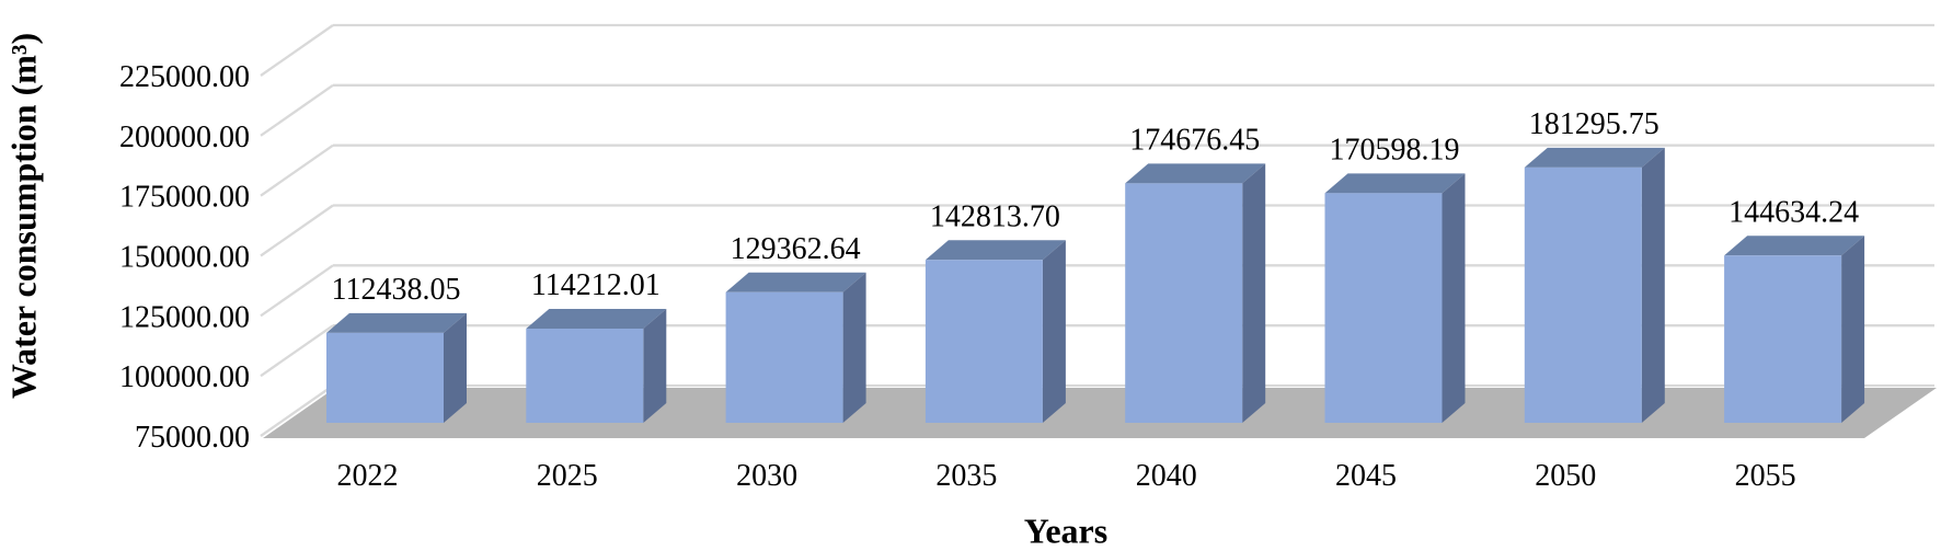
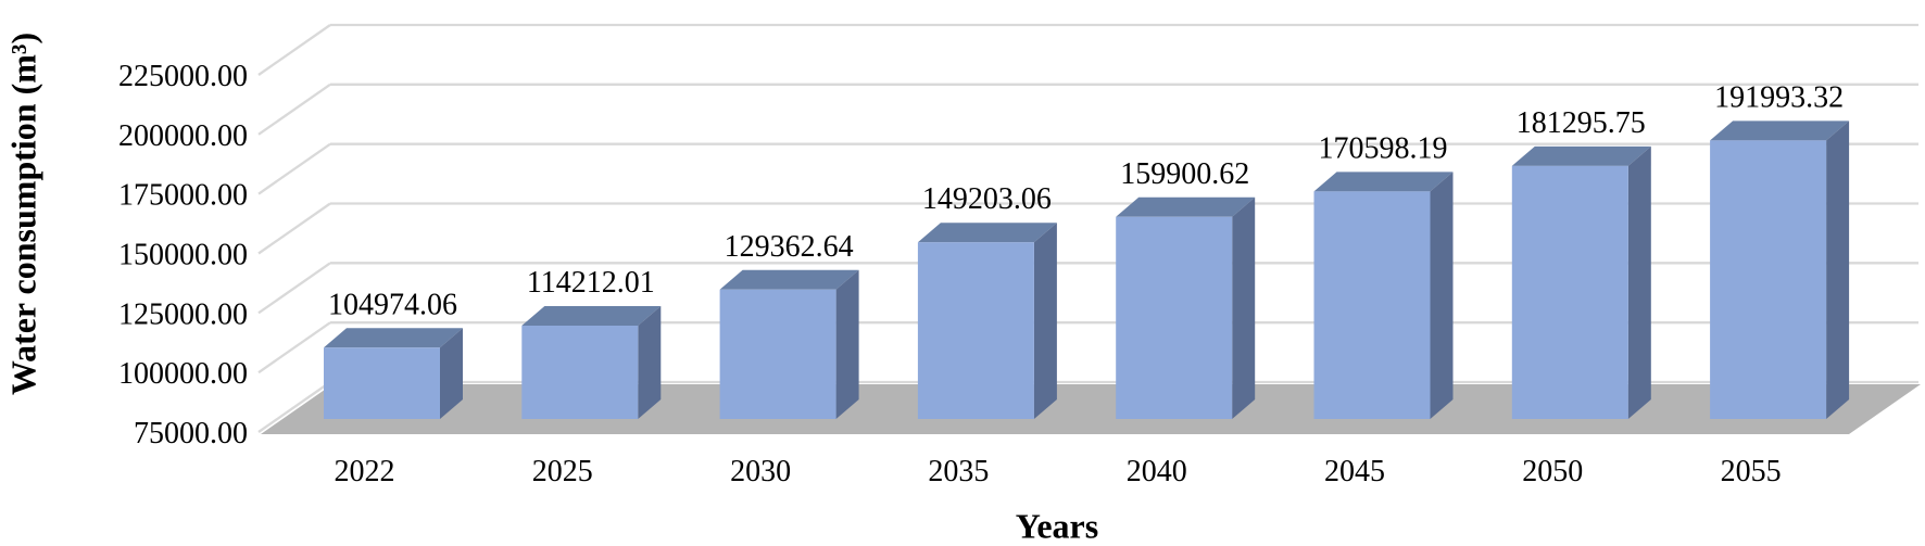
2022: 112438.05 -> 104974.06
2035: 142813.70 -> 149203.06
2040: 174676.45 -> 159900.62
2055: 144634.24 -> 191993.32
